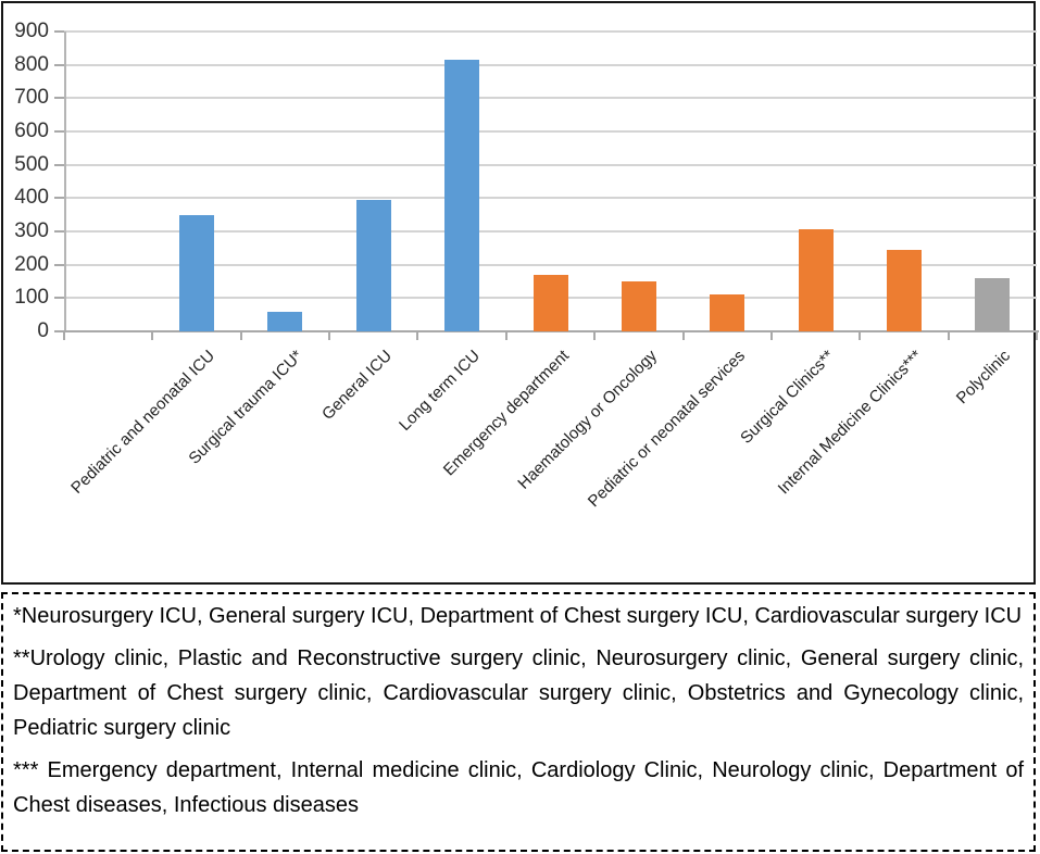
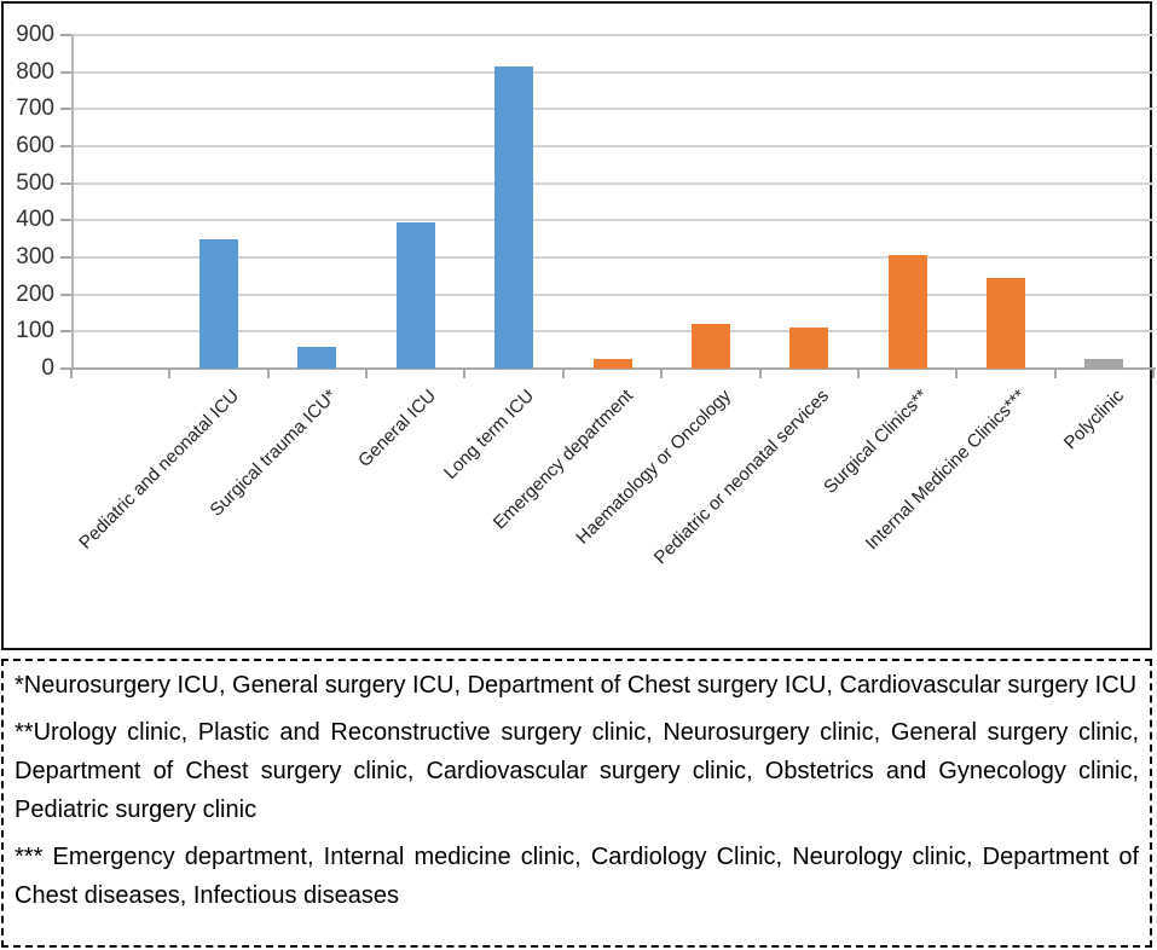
Emergency department: 170 -> 20
Haematology or Oncology: 150 -> 120
Polyclinic: 160 -> 20
